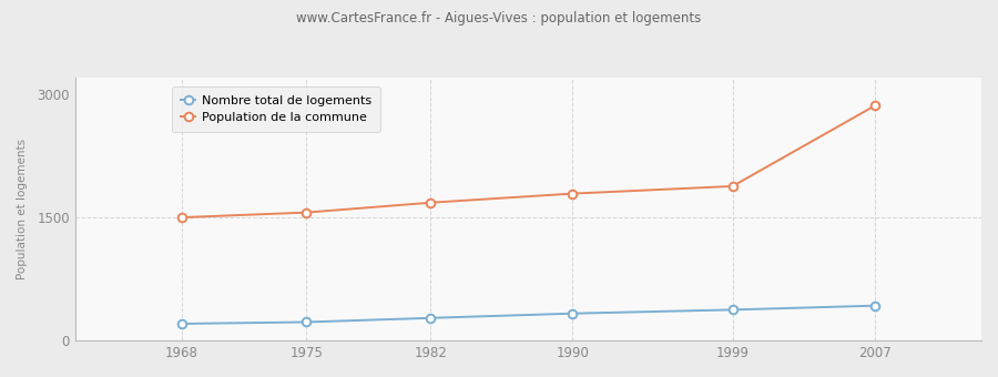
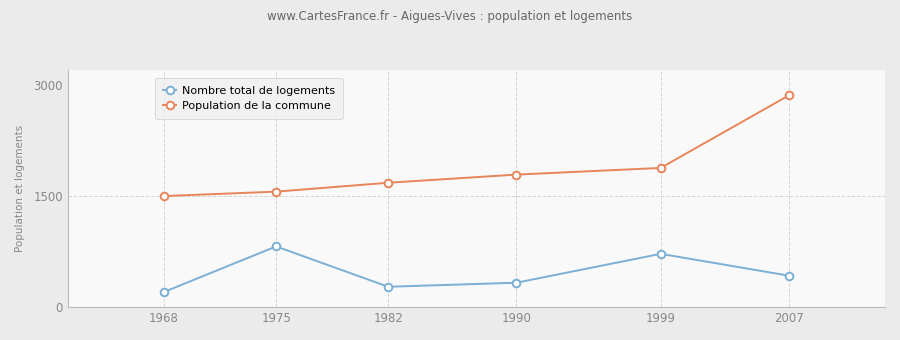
Nombre total de logements/1975: 220 -> 820
Nombre total de logements/1999: 380 -> 720
